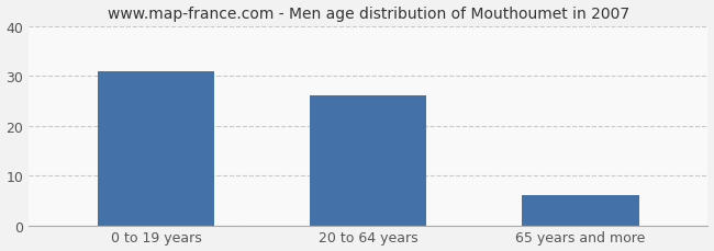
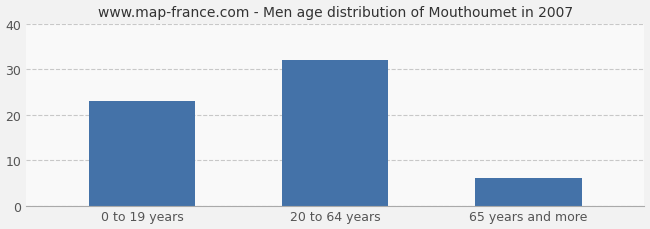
0 to 19 years: 31 -> 23
20 to 64 years: 26 -> 32
